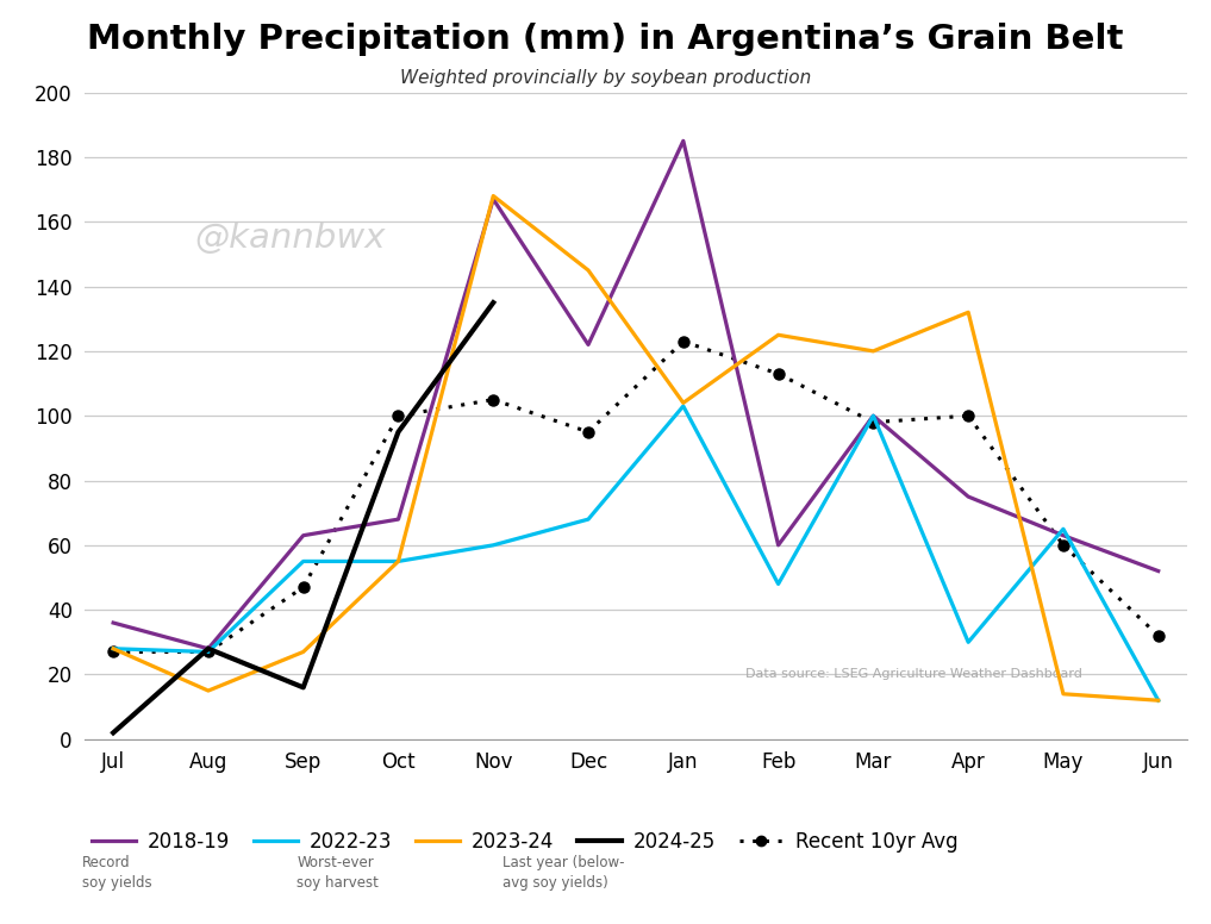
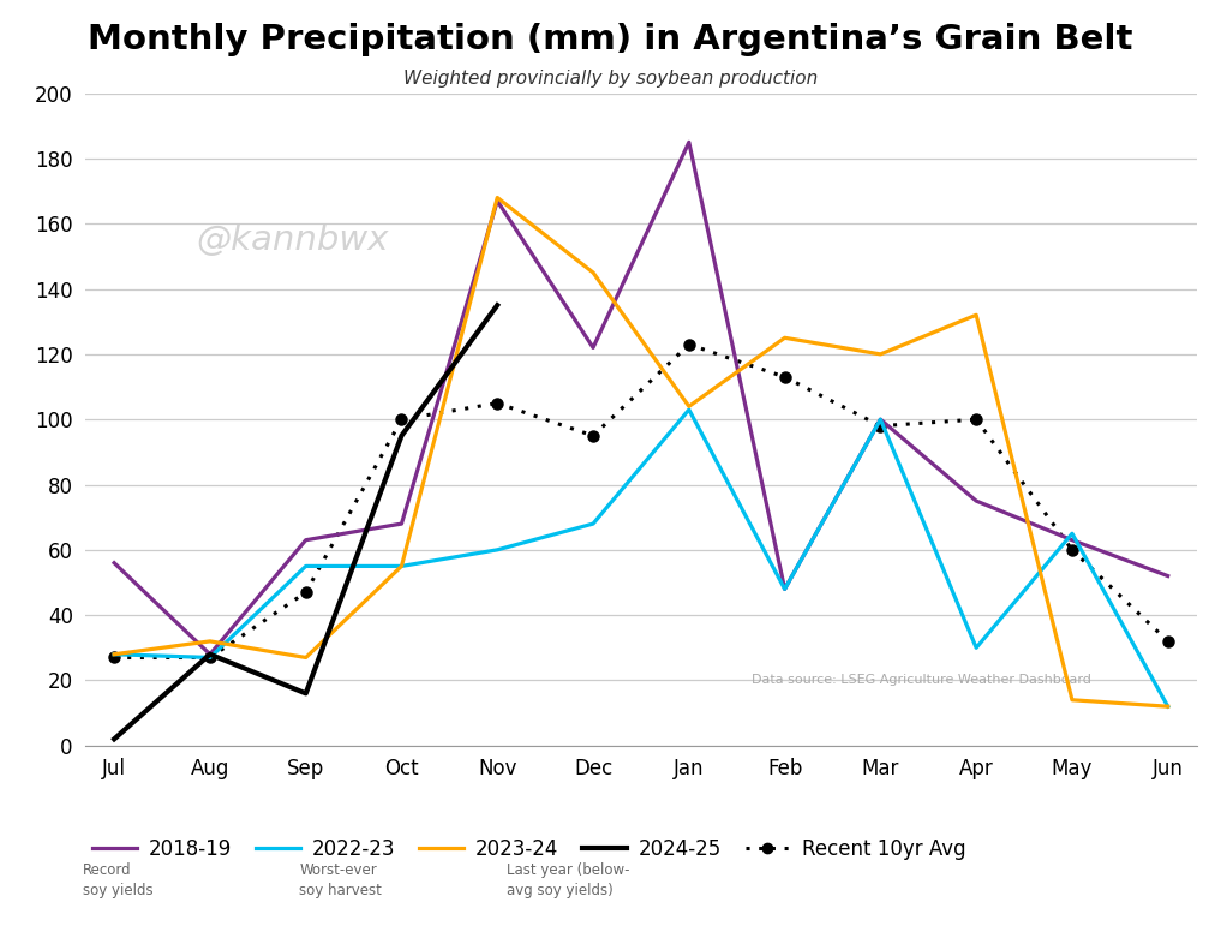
2018-19/Jul: 36 -> 56
2023-24/Aug: 15 -> 32
2018-19/Feb: 60 -> 48
